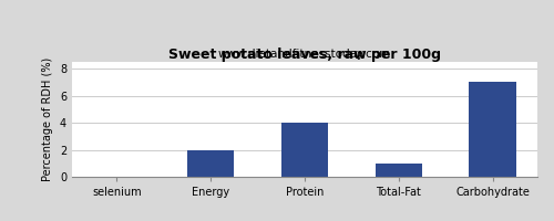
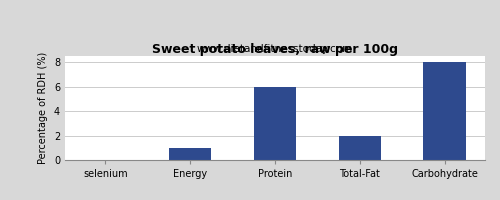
Energy: 2 -> 1
Protein: 4 -> 6
Total-Fat: 1 -> 2
Carbohydrate: 7 -> 8
